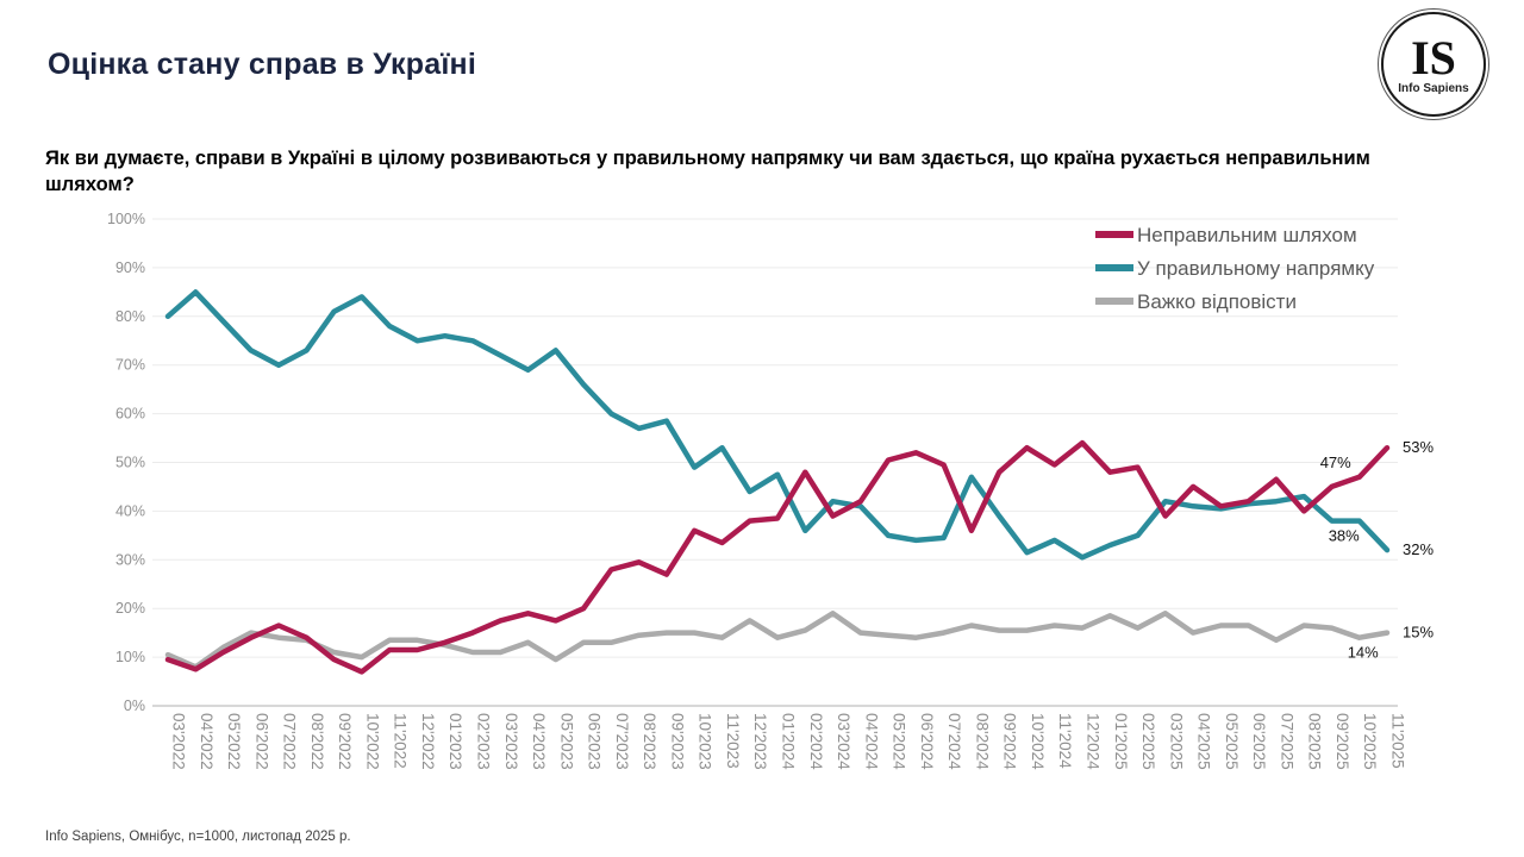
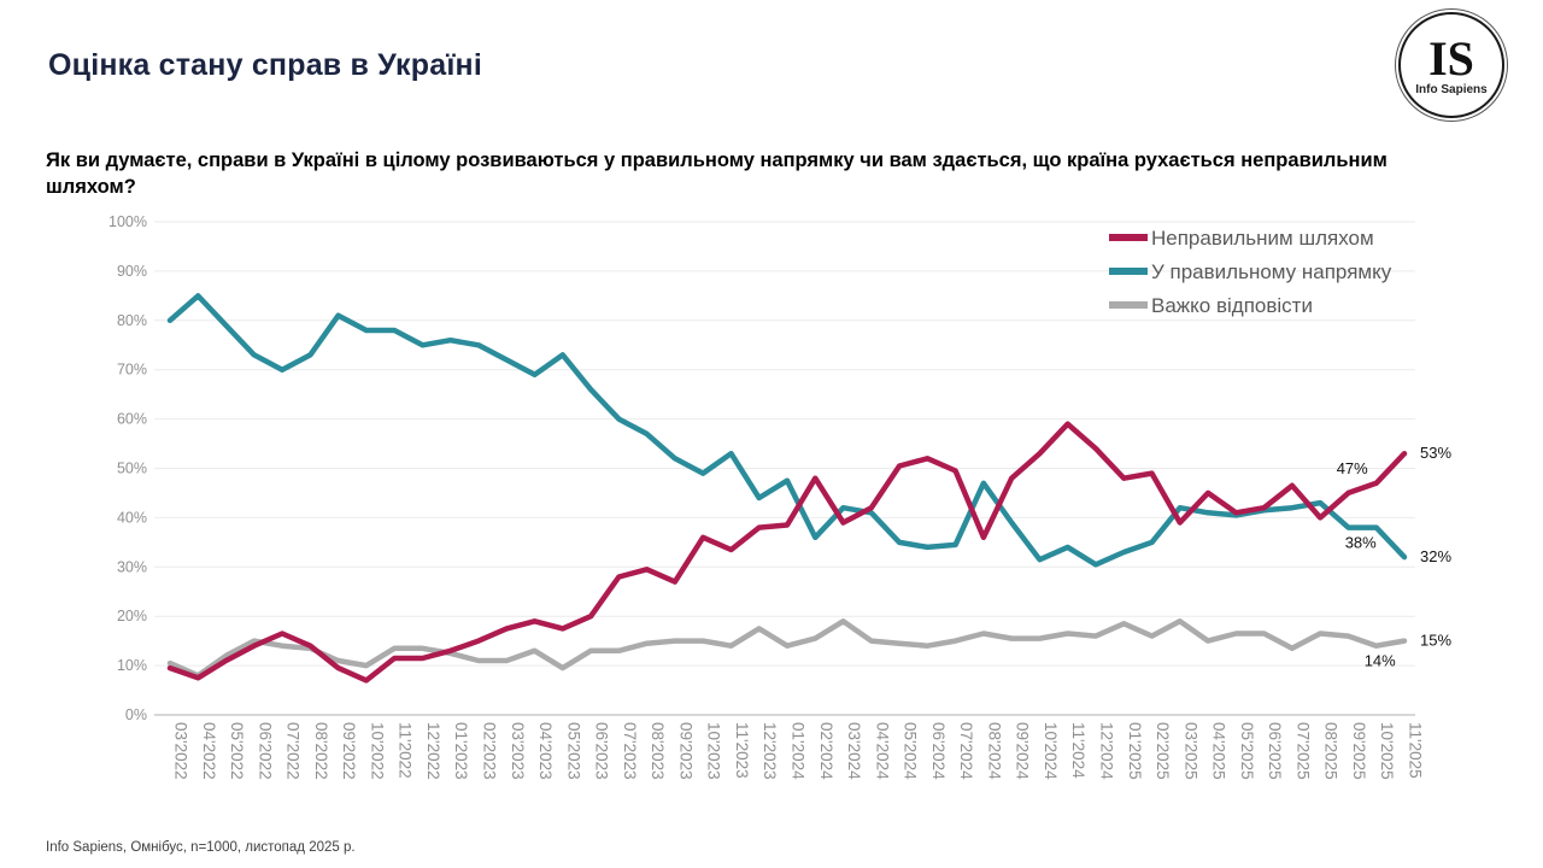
У правильному напрямку/10'2022: 84% -> 78%
У правильному напрямку/09'2023: 58% -> 52%
Неправильним шляхом/11'2024: 50% -> 59%
